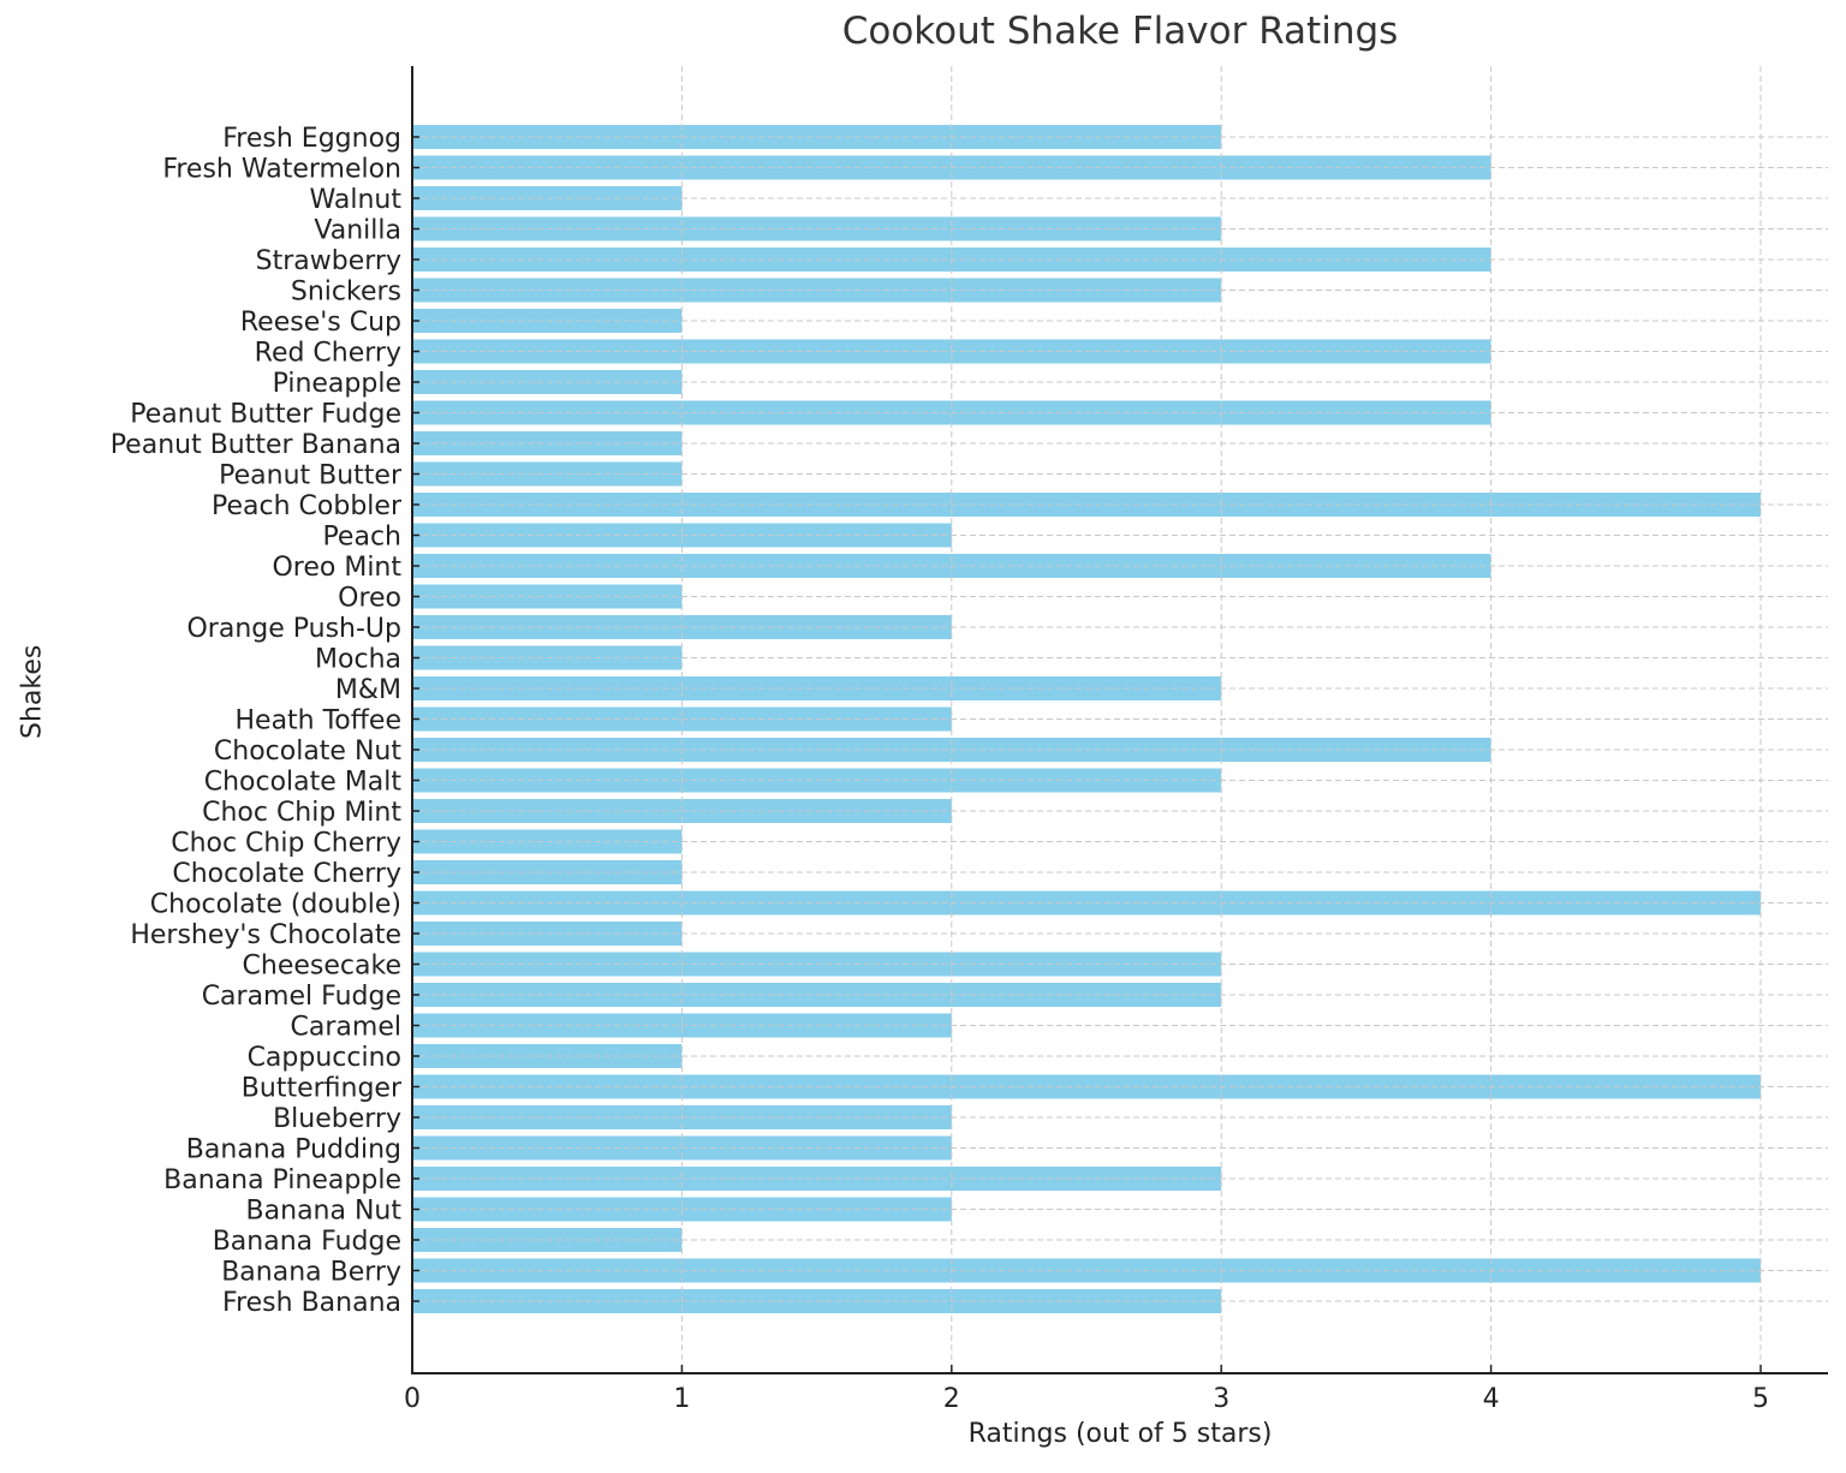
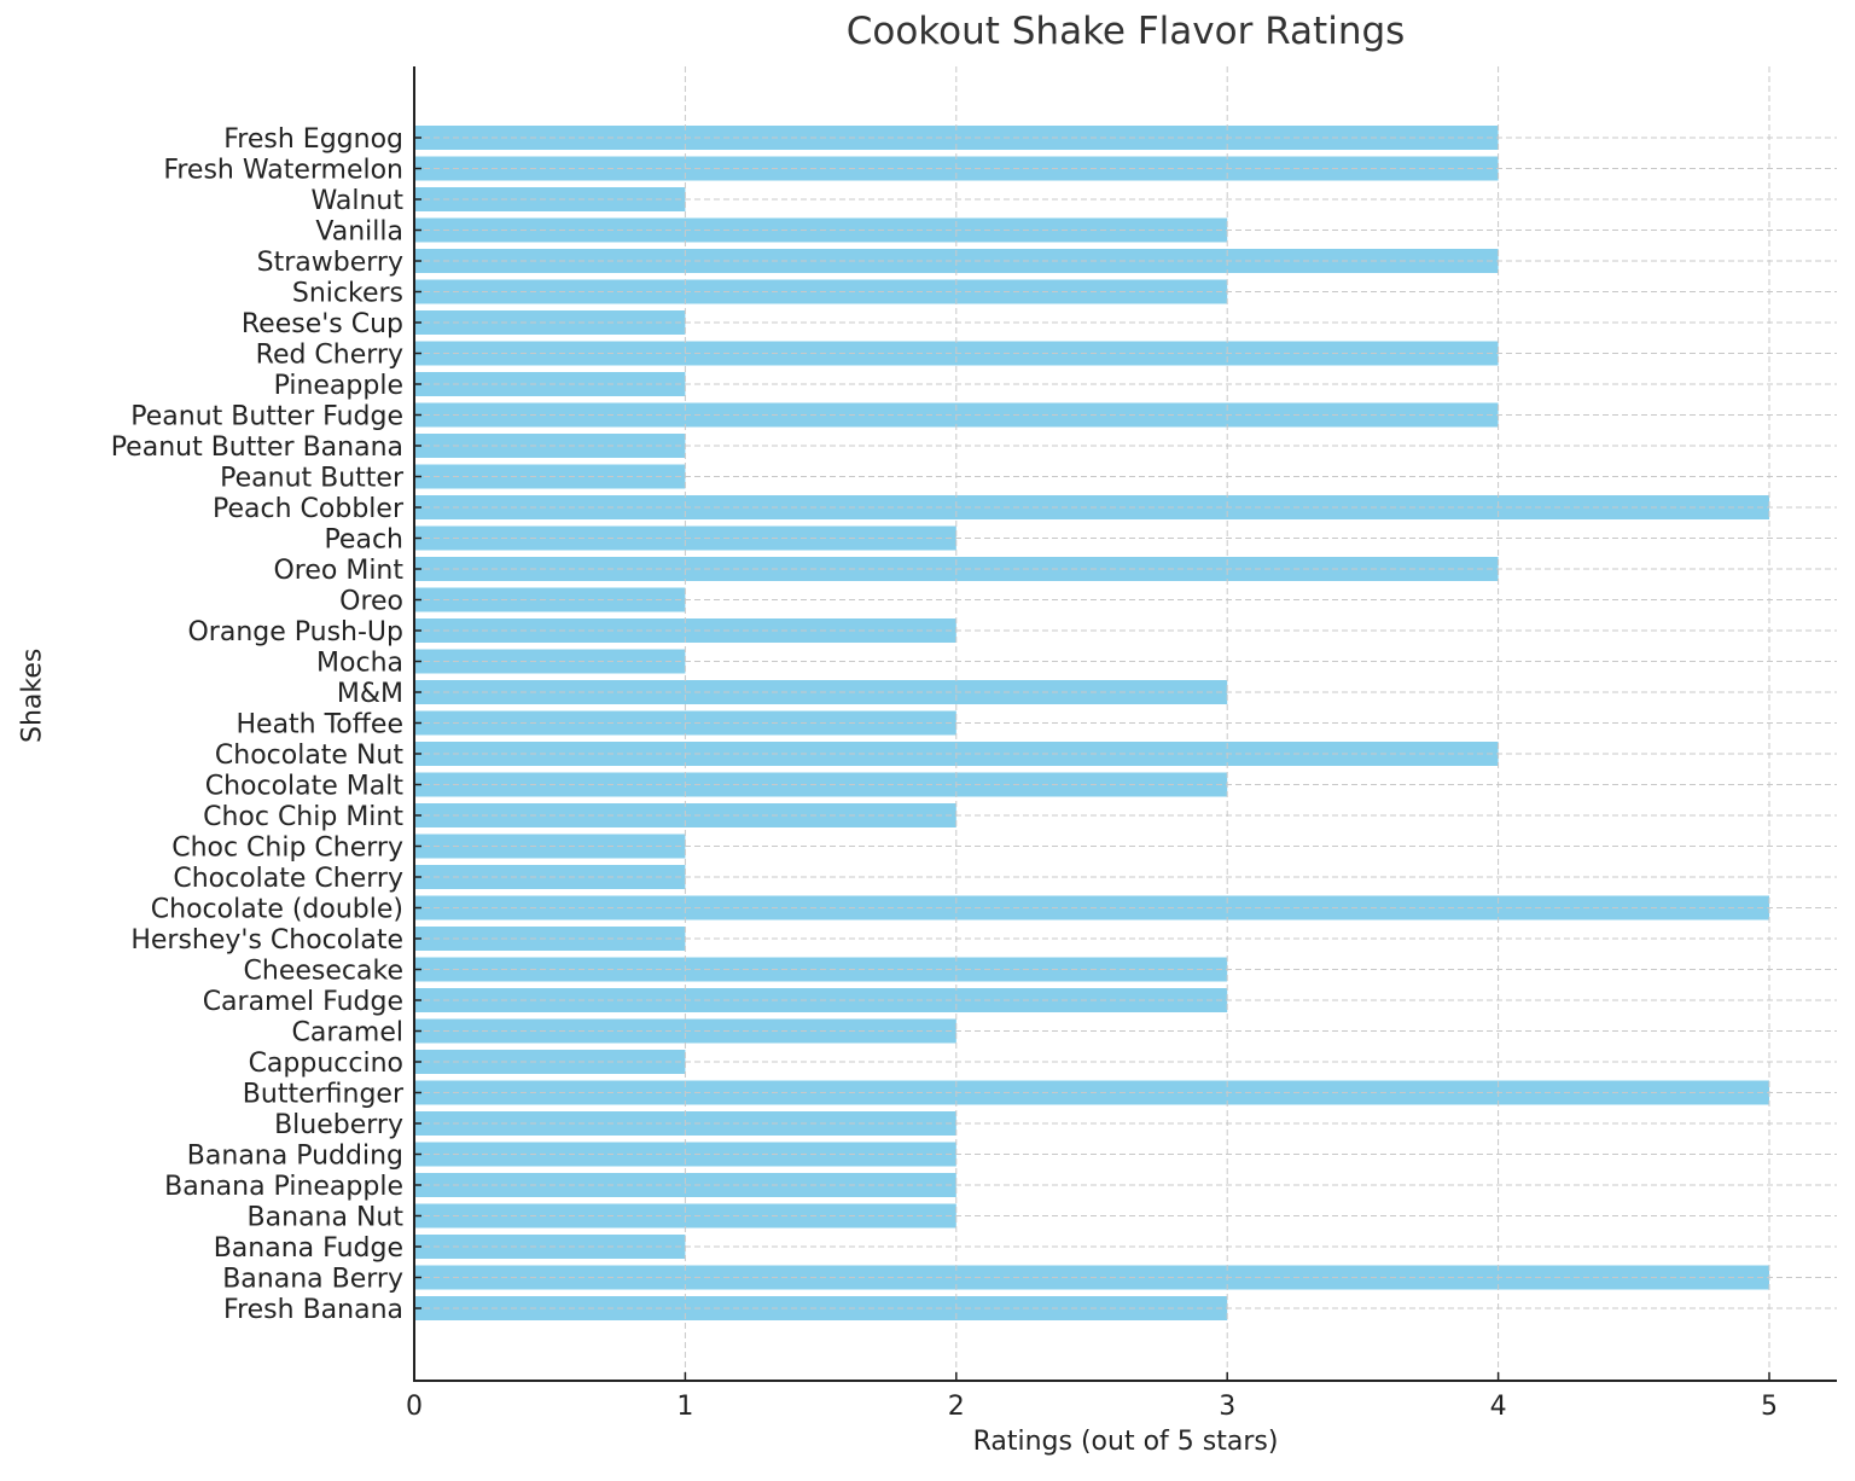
Banana Pineapple: 3 -> 2
Fresh Eggnog: 3 -> 4
